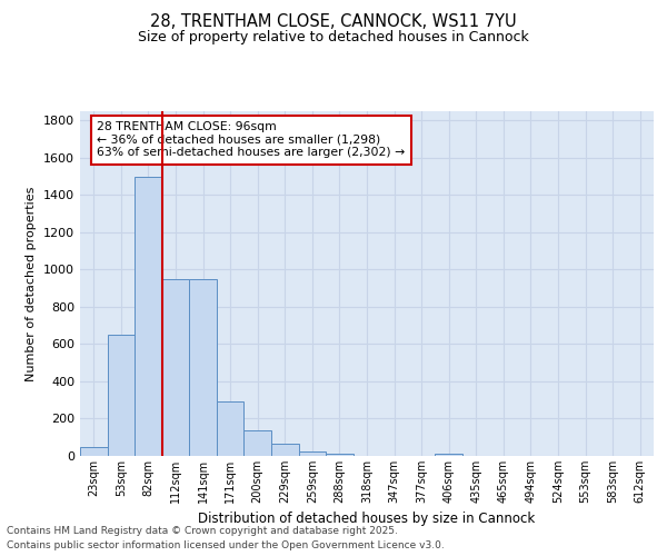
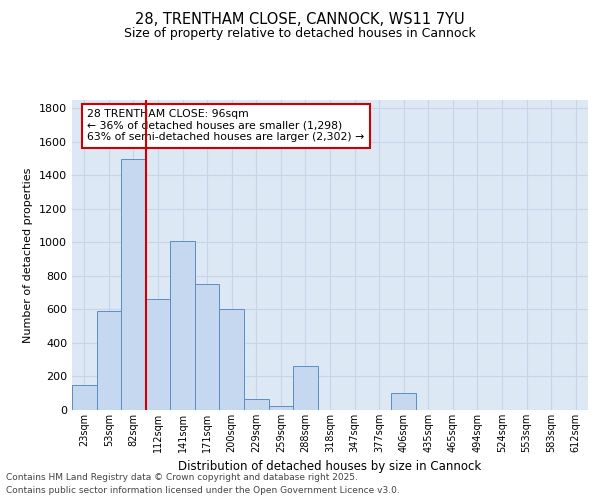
23sqm: 40 -> 150
53sqm: 650 -> 590
112sqm: 950 -> 660
141sqm: 950 -> 1010
171sqm: 300 -> 750
200sqm: 140 -> 600
288sqm: 10 -> 260
406sqm: 10 -> 100
